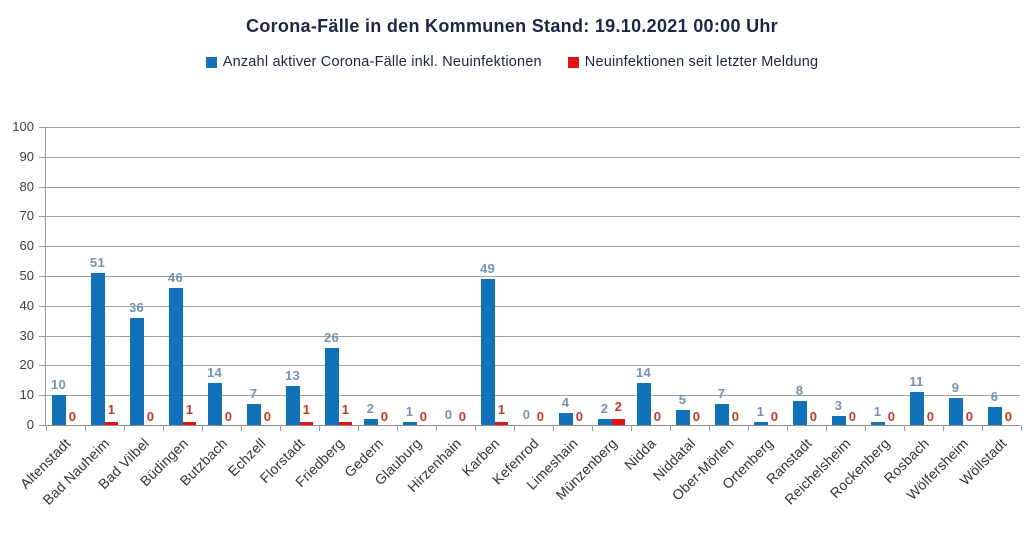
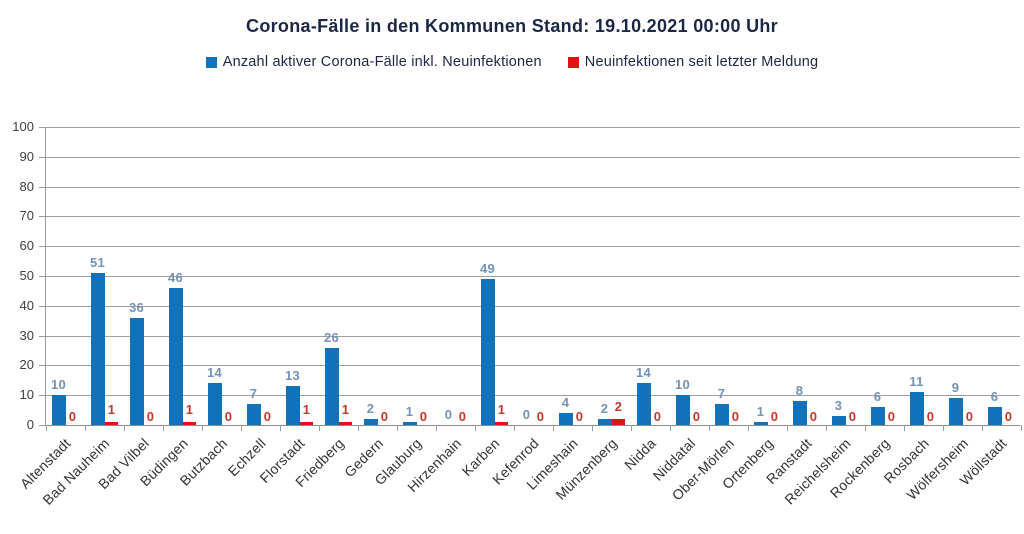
Anzahl aktiver Corona-Fälle inkl. Neuinfektionen/Niddatal: 5 -> 10
Anzahl aktiver Corona-Fälle inkl. Neuinfektionen/Rockenberg: 1 -> 6
